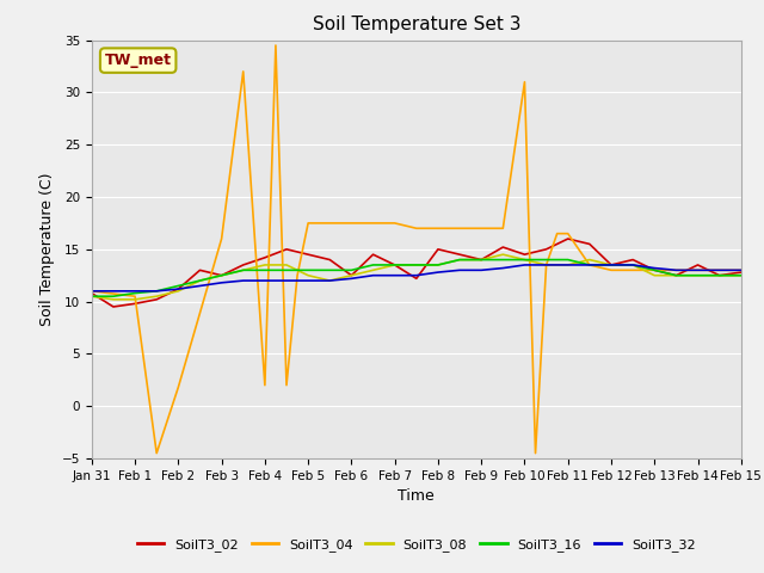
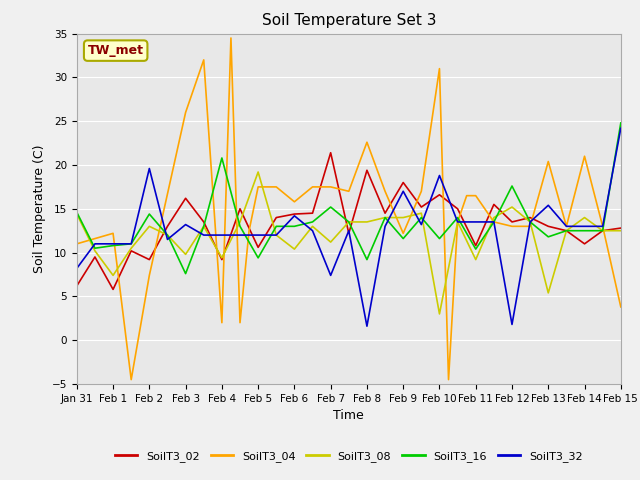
SoilT3_02/Jan 31: 10.8 -> 6.2
SoilT3_08/Jan 31: 10.5 -> 14.4
SoilT3_16/Jan 31: 10.5 -> 14.6
SoilT3_32/Jan 31: 11.0 -> 8.2
SoilT3_02/Feb 1: 9.8 -> 5.8
SoilT3_04/Feb 1: 10.5 -> 12.2
SoilT3_08/Feb 1: 10.2 -> 7.4
SoilT3_02/Feb 2: 11.2 -> 9.2
SoilT3_04/Feb 2: 1.8 -> 7.4
SoilT3_08/Feb 2: 11.0 -> 13.0
SoilT3_16/Feb 2: 11.5 -> 14.4
SoilT3_32/Feb 2: 11.2 -> 19.6
SoilT3_02/Feb 3: 12.5 -> 16.2
SoilT3_04/Feb 3: 16.0 -> 26.0
SoilT3_08/Feb 3: 12.5 -> 9.8
SoilT3_16/Feb 3: 12.5 -> 7.6
SoilT3_32/Feb 3: 11.8 -> 13.2
SoilT3_02/Feb 4: 14.2 -> 9.2
SoilT3_08/Feb 4: 13.5 -> 9.4
SoilT3_16/Feb 4: 13.0 -> 20.8
SoilT3_02/Feb 5: 14.5 -> 10.6
SoilT3_08/Feb 5: 12.5 -> 19.2
SoilT3_16/Feb 5: 13.0 -> 9.4
SoilT3_02/Feb 6: 12.5 -> 14.4
SoilT3_04/Feb 6: 17.5 -> 15.8
SoilT3_08/Feb 6: 12.5 -> 10.4
SoilT3_32/Feb 6: 12.2 -> 14.2
SoilT3_02/Feb 7: 13.5 -> 21.4
SoilT3_08/Feb 7: 13.5 -> 11.2
SoilT3_16/Feb 7: 13.5 -> 15.2
SoilT3_32/Feb 7: 12.5 -> 7.4
SoilT3_02/Feb 8: 15.0 -> 19.4
SoilT3_04/Feb 8: 17.0 -> 22.6
SoilT3_16/Feb 8: 13.5 -> 9.2
SoilT3_32/Feb 8: 12.8 -> 1.6
SoilT3_02/Feb 9: 14.0 -> 18.0
SoilT3_04/Feb 9: 17.0 -> 12.2
SoilT3_16/Feb 9: 14.0 -> 11.6
SoilT3_32/Feb 9: 13.0 -> 17.0
SoilT3_02/Feb 10: 14.5 -> 16.6
SoilT3_08/Feb 10: 14.0 -> 3.0
SoilT3_16/Feb 10: 14.0 -> 11.6
SoilT3_32/Feb 10: 13.5 -> 18.8
SoilT3_02/Feb 11: 16.0 -> 10.8
SoilT3_08/Feb 11: 13.5 -> 9.2
SoilT3_16/Feb 11: 14.0 -> 10.4
SoilT3_08/Feb 12: 13.5 -> 15.2
SoilT3_16/Feb 12: 13.5 -> 17.6
SoilT3_32/Feb 12: 13.5 -> 1.8
SoilT3_04/Feb 13: 13.0 -> 20.4
SoilT3_08/Feb 13: 12.5 -> 5.4
SoilT3_16/Feb 13: 13.0 -> 11.8
SoilT3_32/Feb 13: 13.2 -> 15.4
SoilT3_02/Feb 14: 13.5 -> 11.0
SoilT3_04/Feb 14: 13.0 -> 21.0
SoilT3_08/Feb 14: 12.5 -> 14.0
SoilT3_04/Feb 15: 13.0 -> 3.8
SoilT3_16/Feb 15: 12.5 -> 24.8
SoilT3_32/Feb 15: 13.0 -> 24.2
